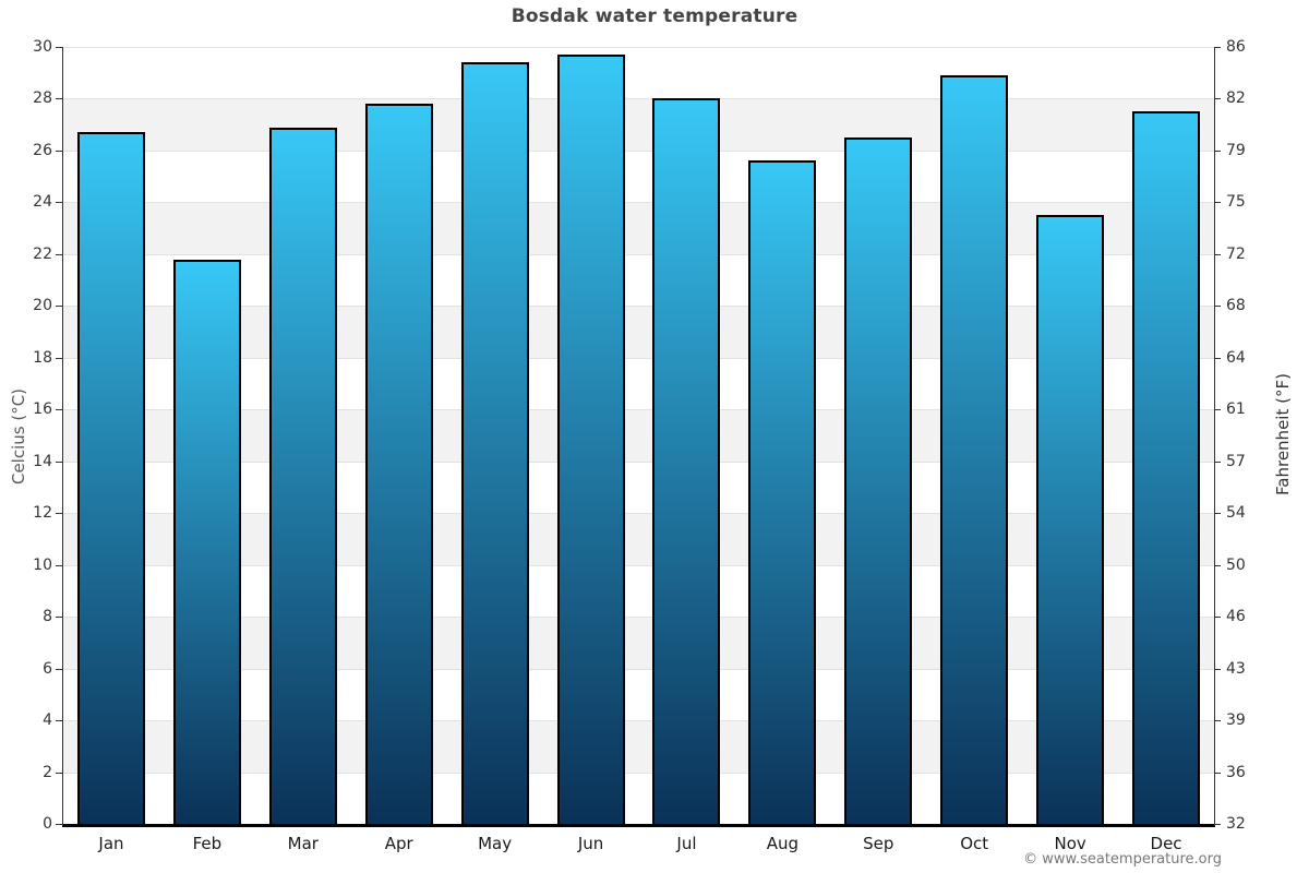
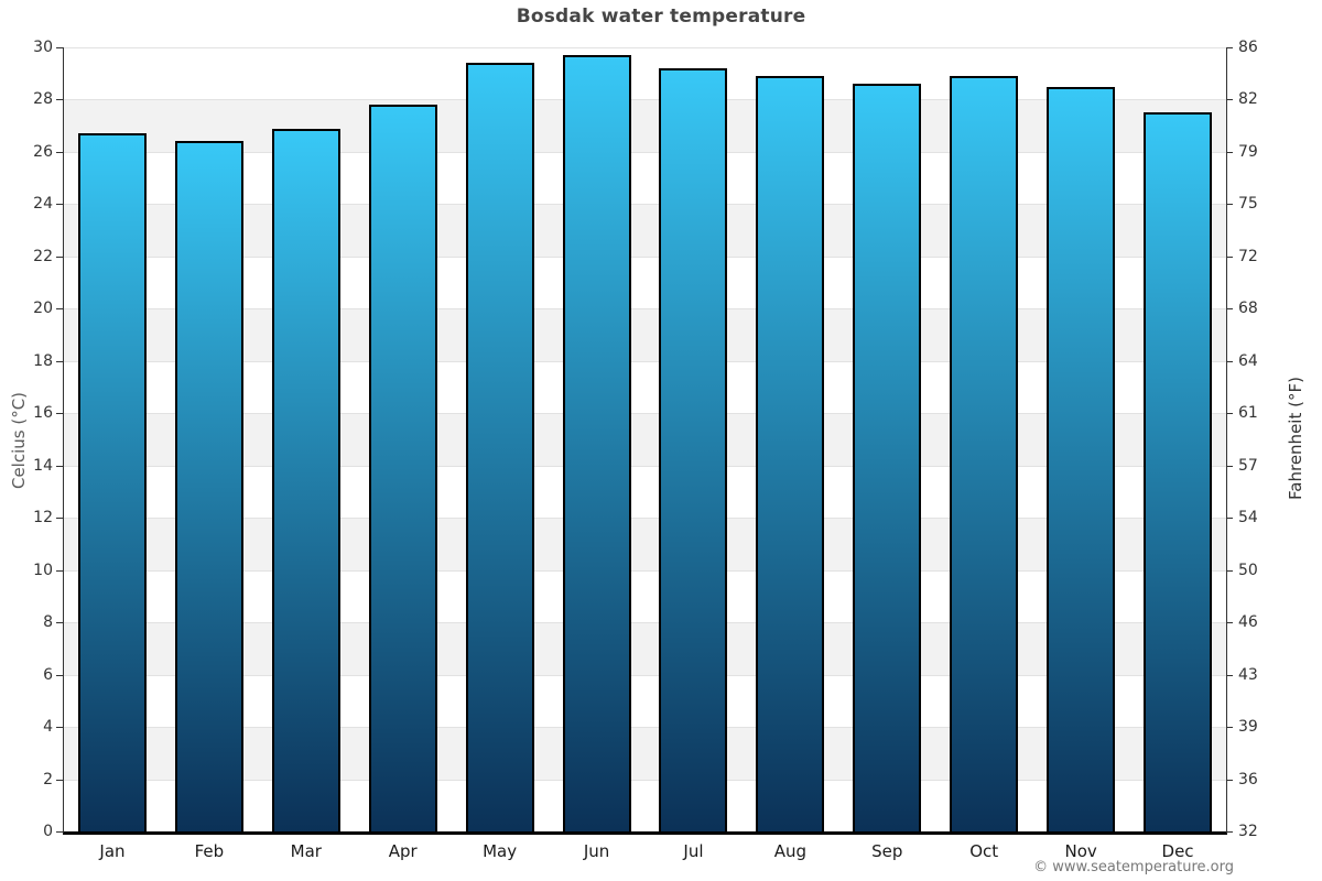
Feb: 21.8 -> 26.4
Jul: 28.0 -> 29.2
Aug: 25.6 -> 28.9
Sep: 26.5 -> 28.6
Nov: 23.5 -> 28.5
